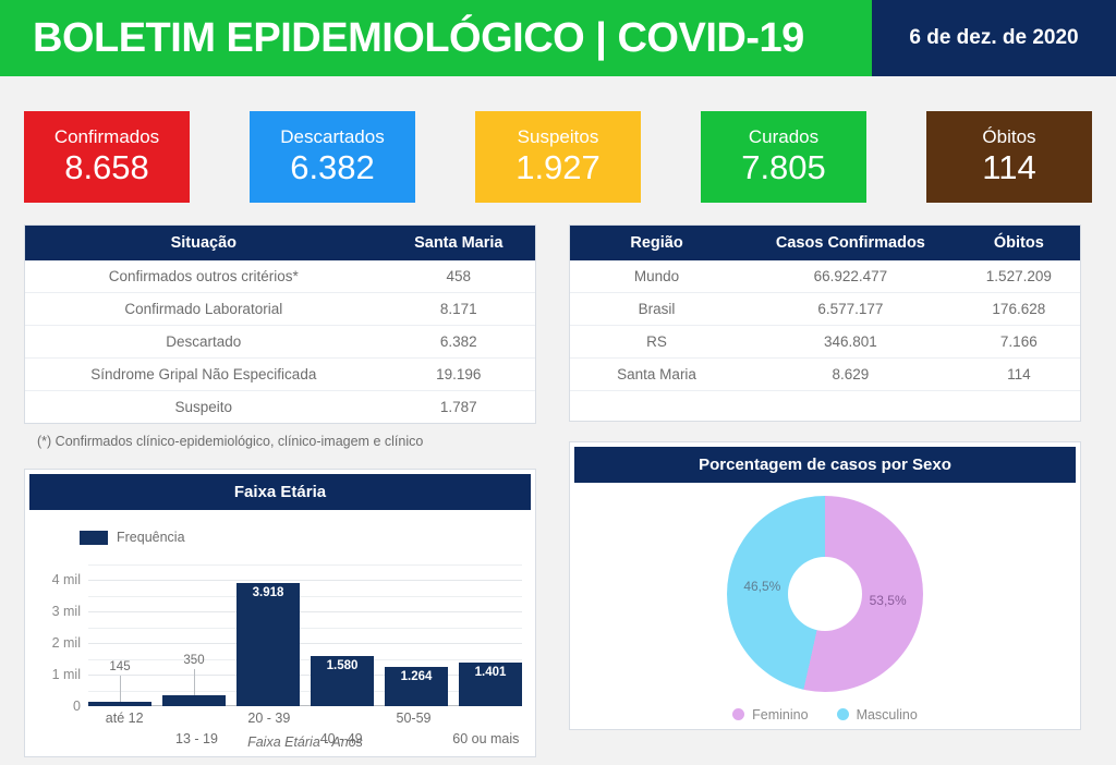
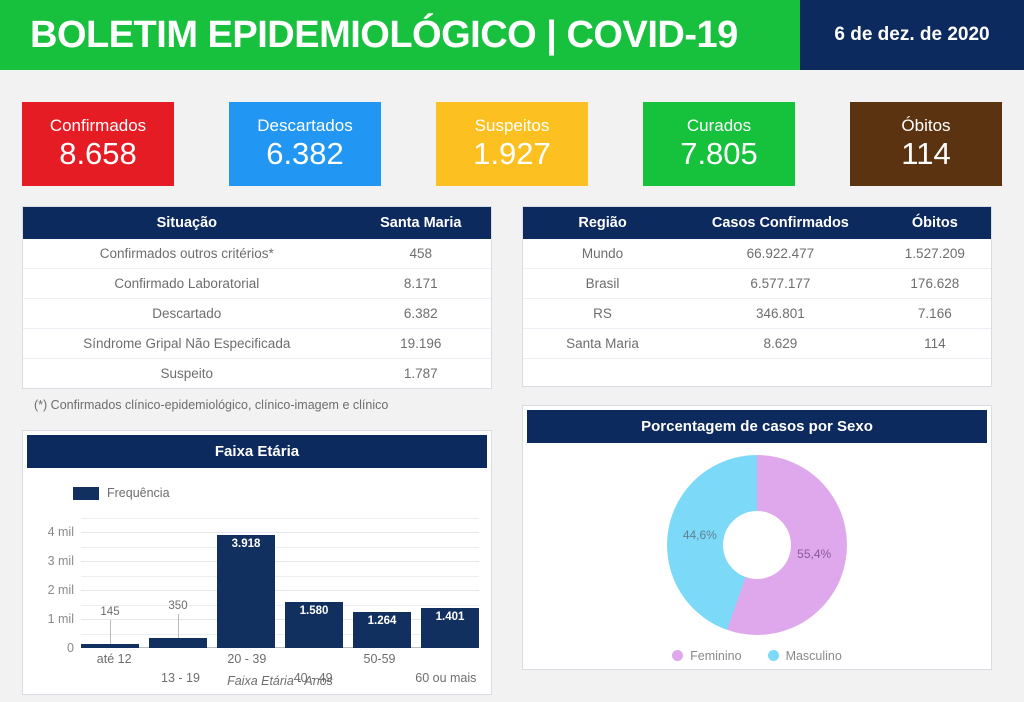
Porcentagem de casos por Sexo/Feminino: 53,5% -> 55,4%
Porcentagem de casos por Sexo/Masculino: 46,5% -> 44,6%
